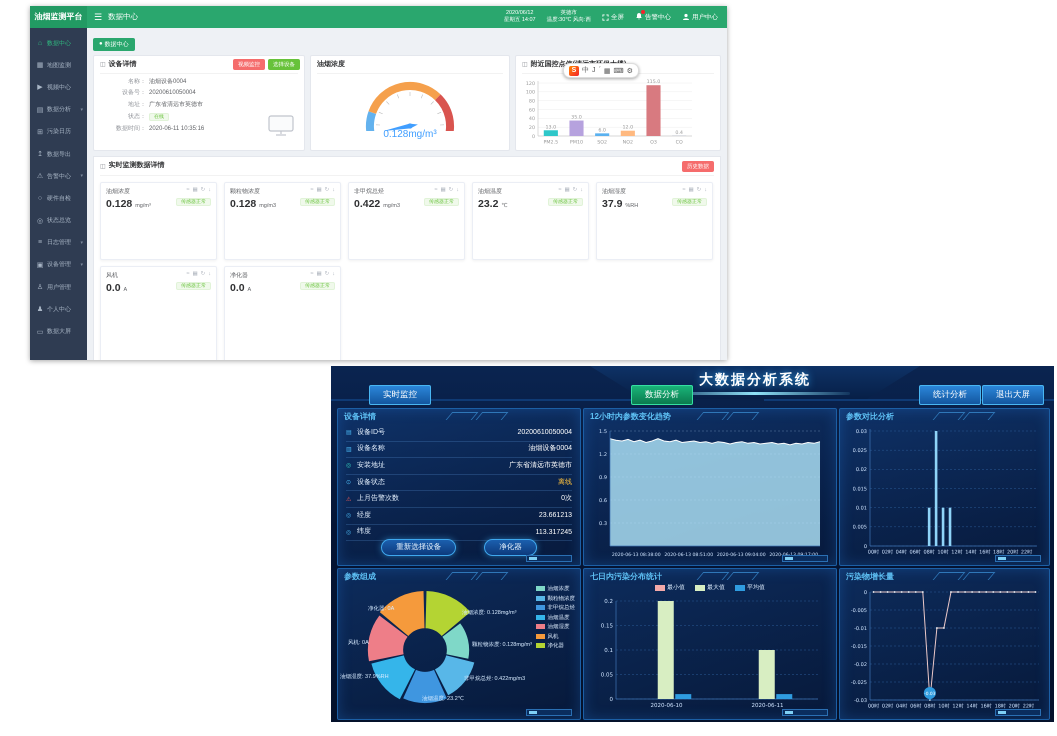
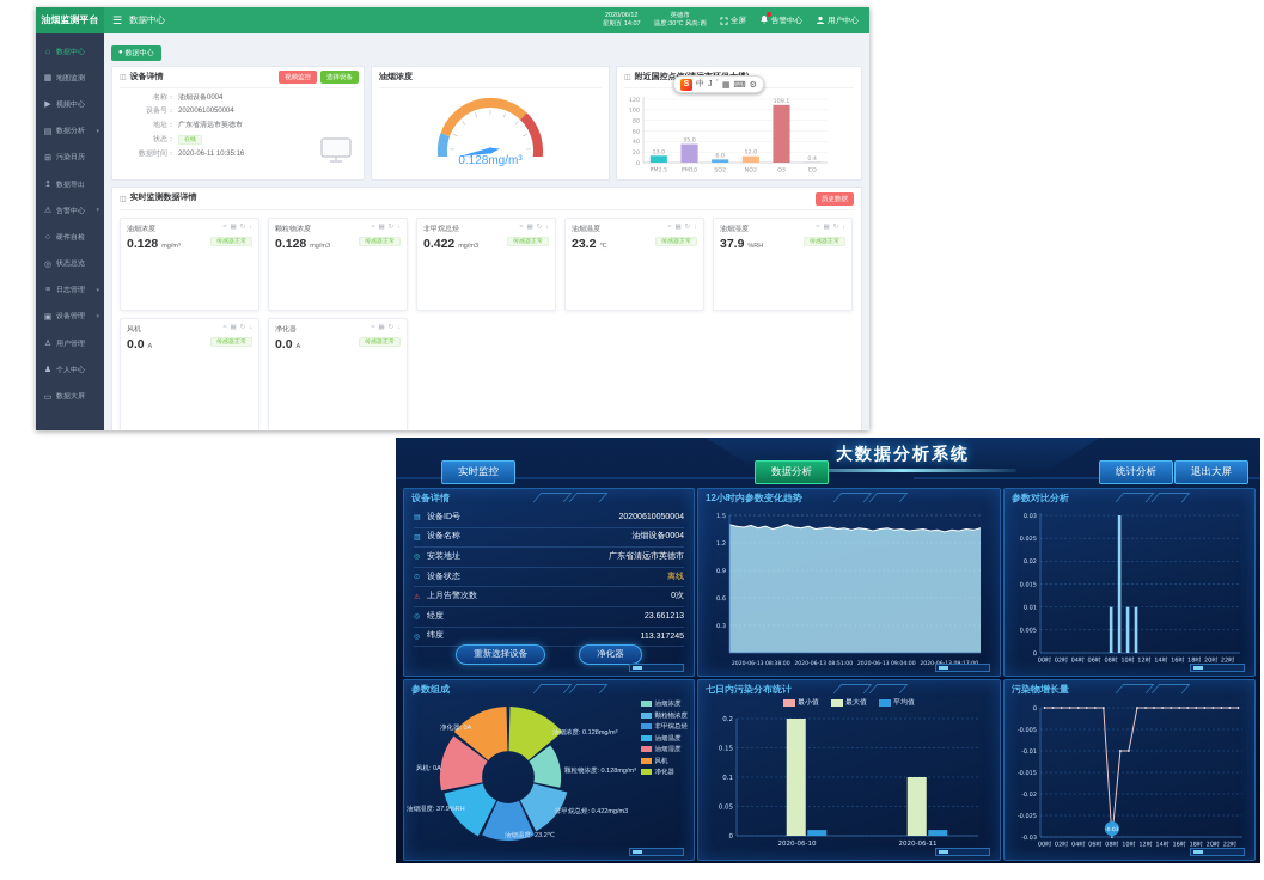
附近国控点值(清远市环保大楼)/O3: 115.0 -> 109.1
